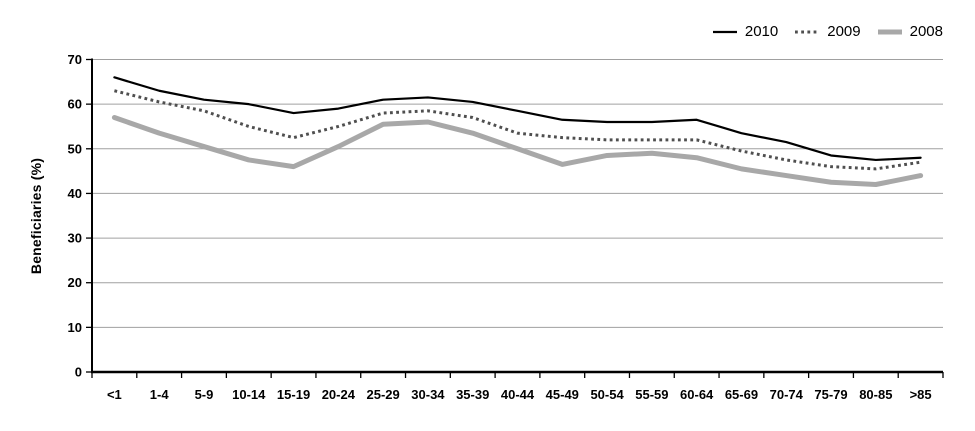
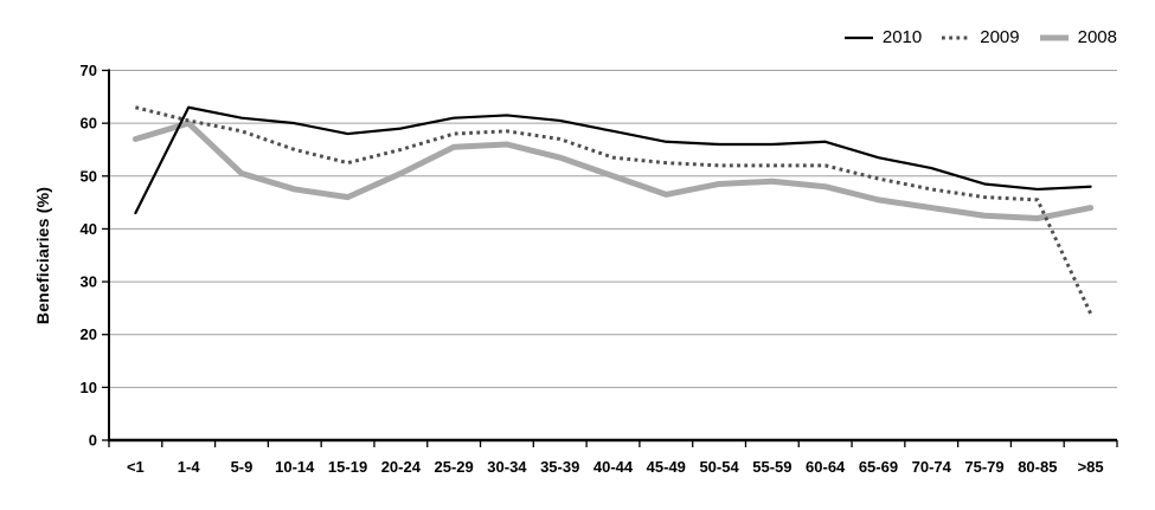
2010/<1: 66 -> 43
2008/1-4: 54 -> 60
2009/>85: 47 -> 24
